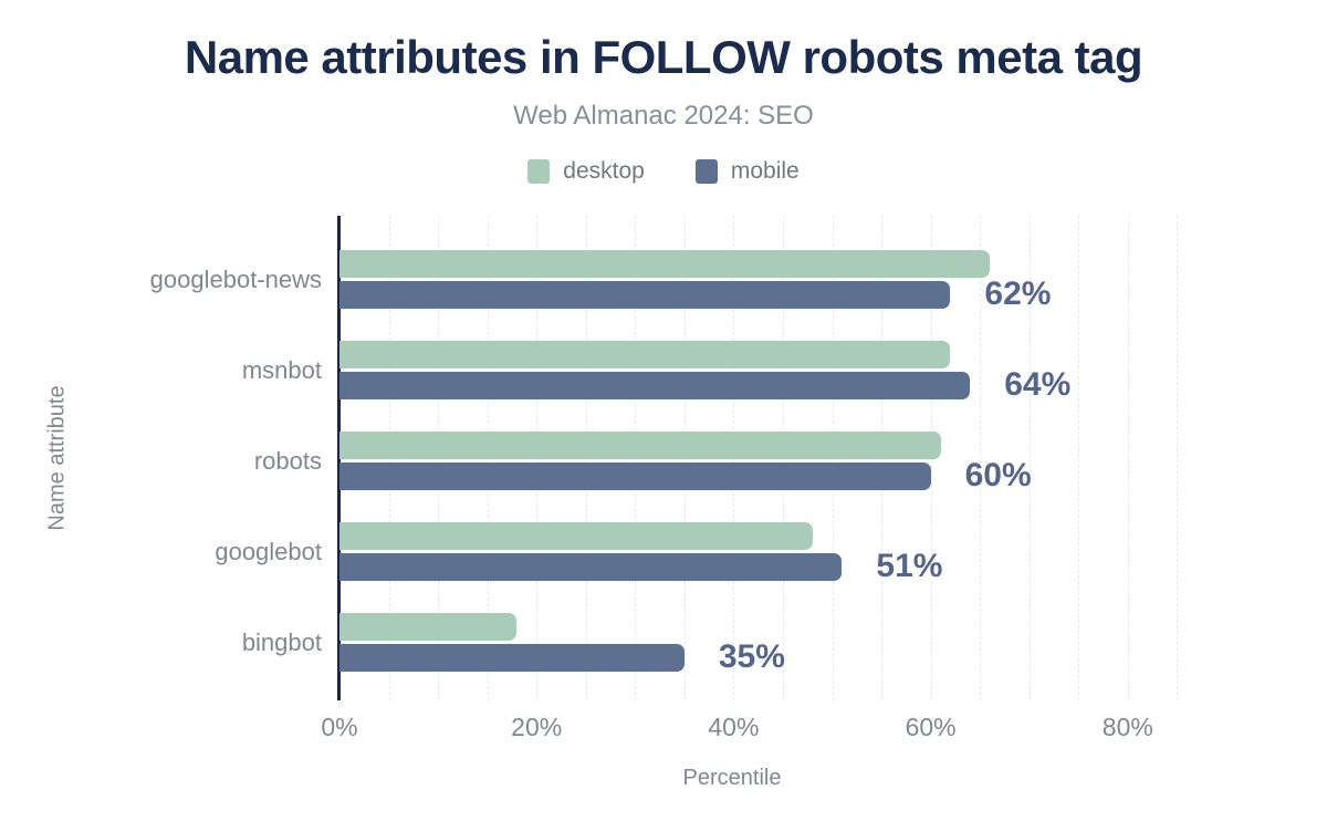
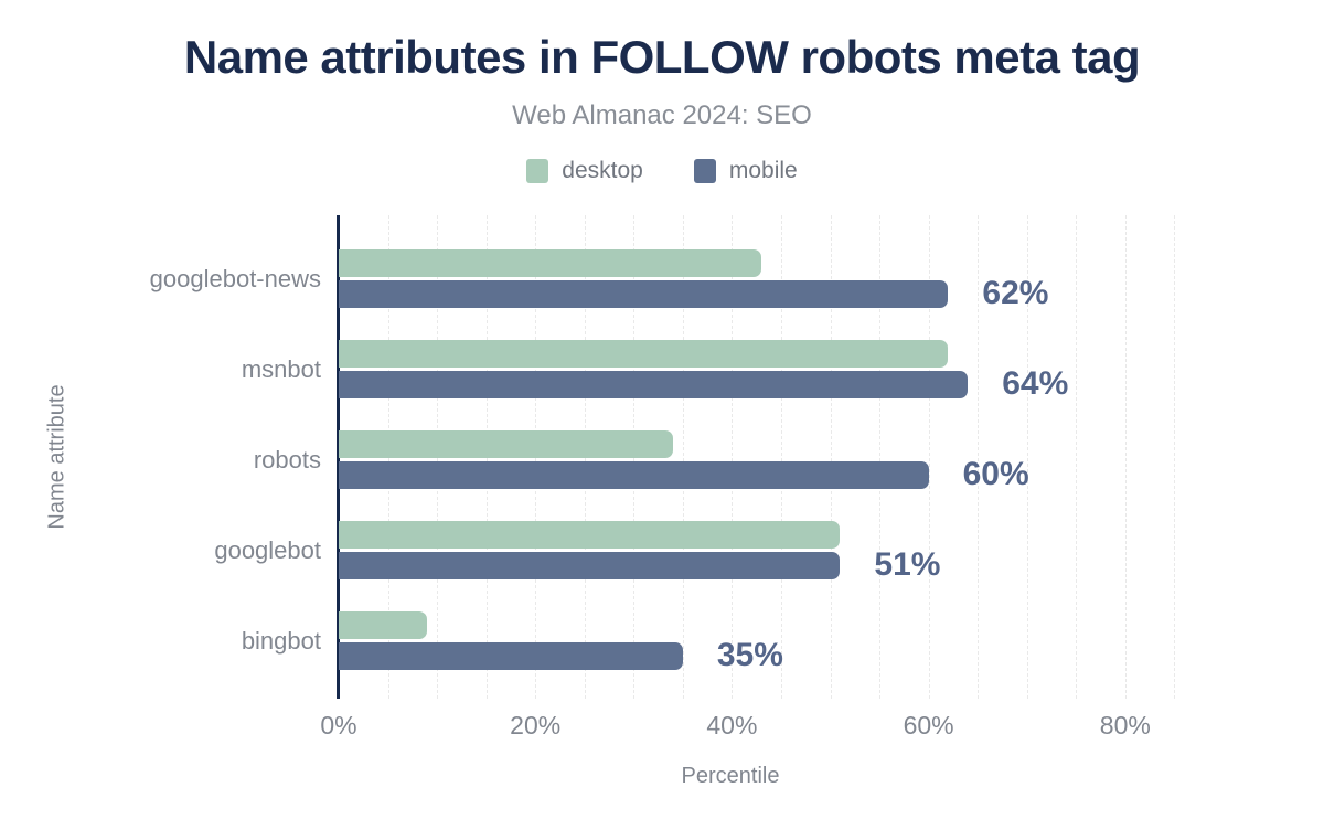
desktop/googlebot-news: 66% -> 43%
desktop/robots: 61% -> 34%
desktop/googlebot: 48% -> 51%
desktop/bingbot: 18% -> 9%
